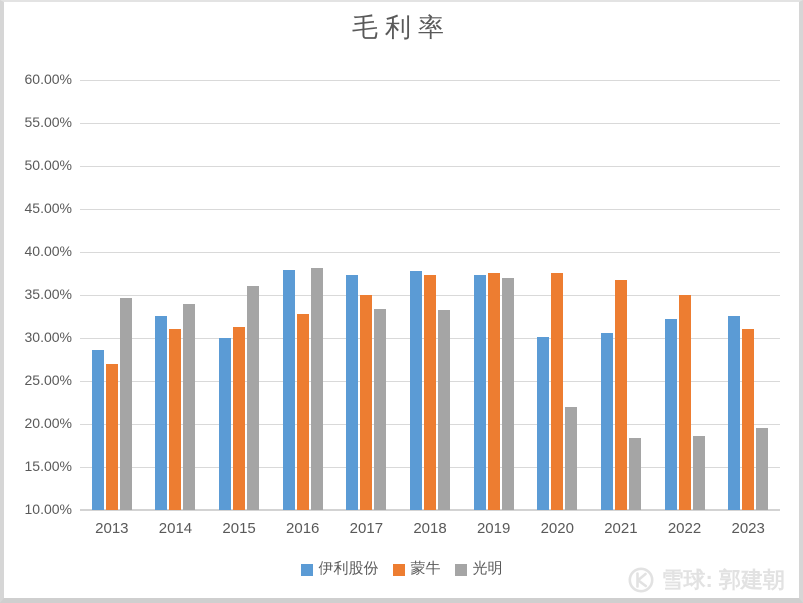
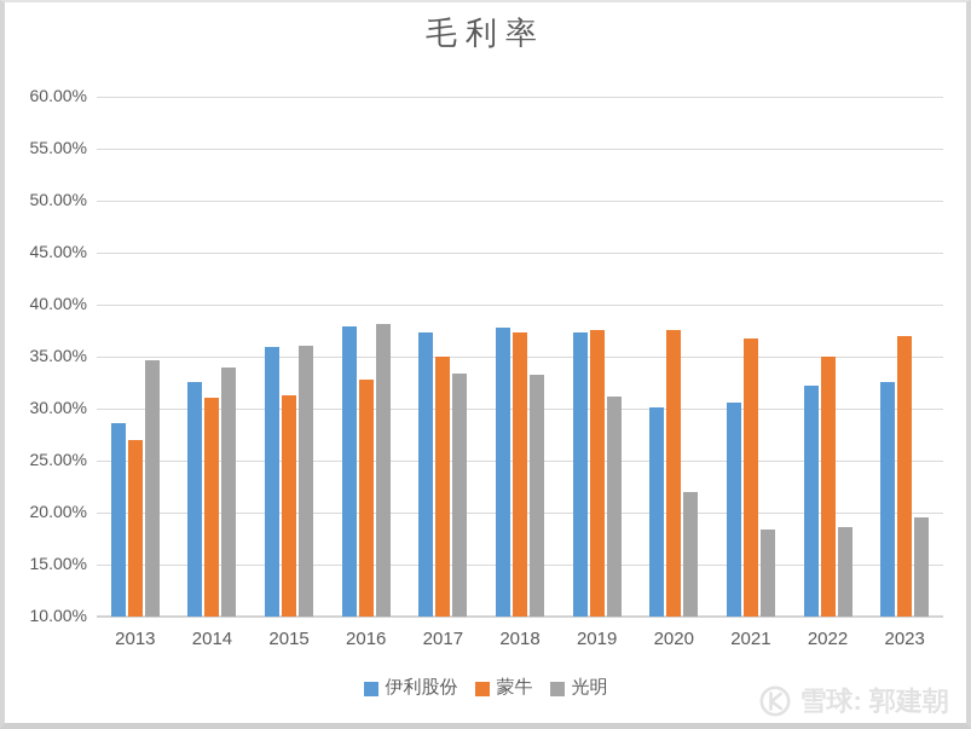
伊利股份/2015: 30% -> 36%
光明/2019: 37% -> 31%
蒙牛/2023: 31% -> 37%
